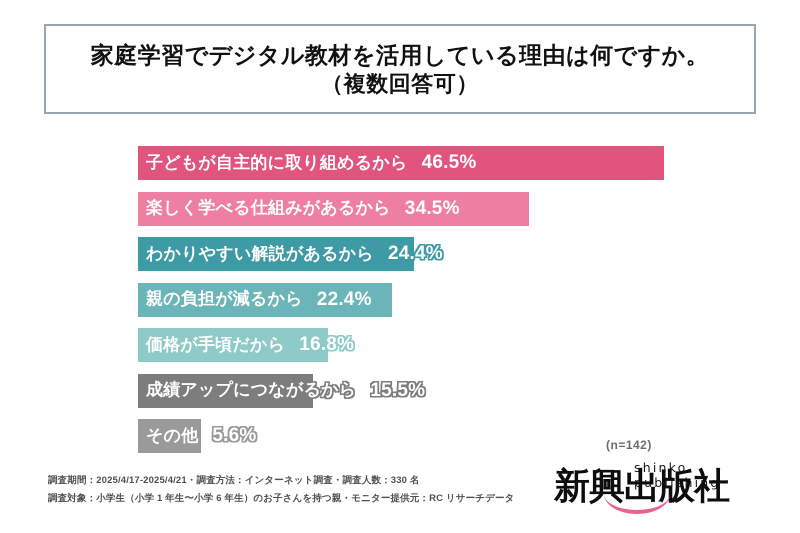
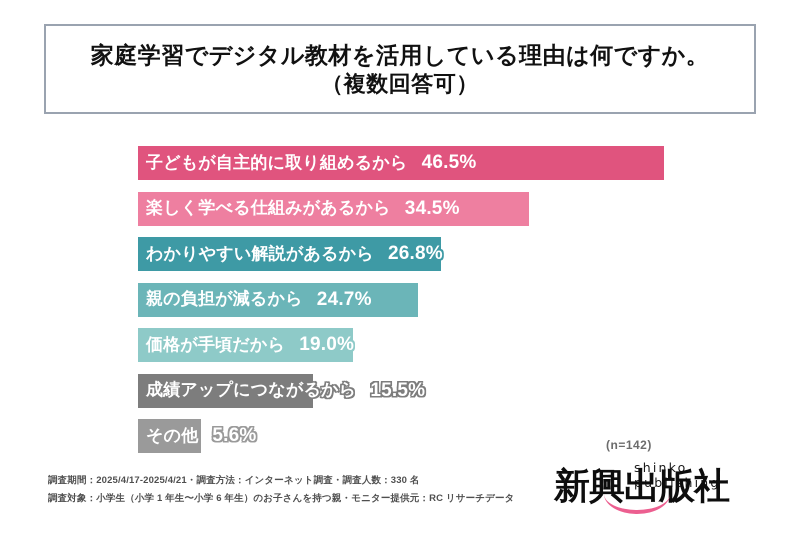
わかりやすい解説があるから: 24.4% -> 26.8%
親の負担が減るから: 22.4% -> 24.7%
価格が手頃だから: 16.8% -> 19.0%
